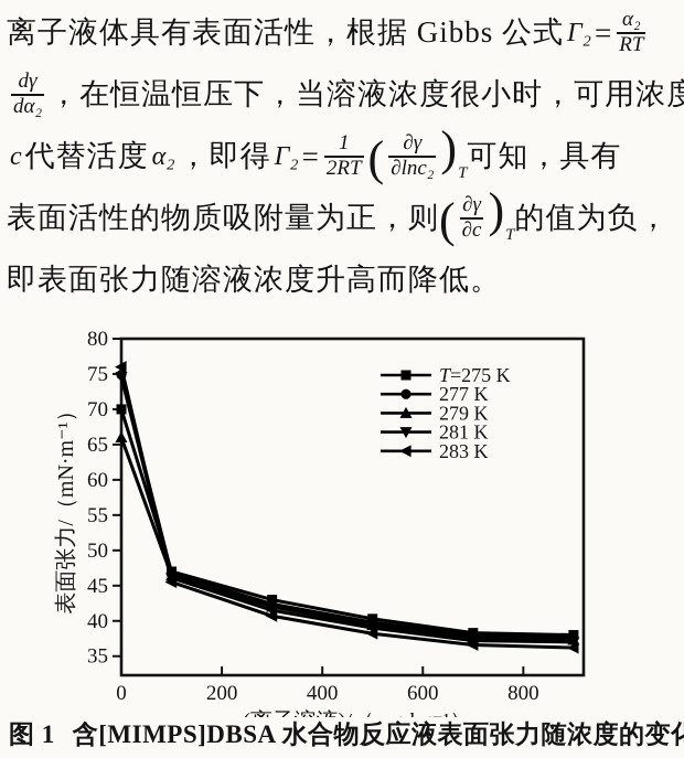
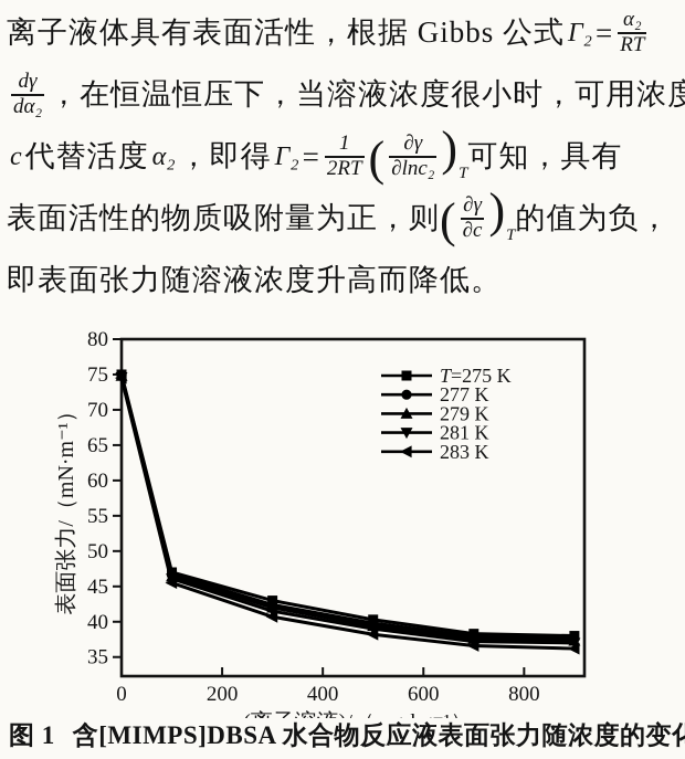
T=275 K/0: 70 -> 75
279 K/0: 66 -> 75
283 K/0: 76 -> 74
